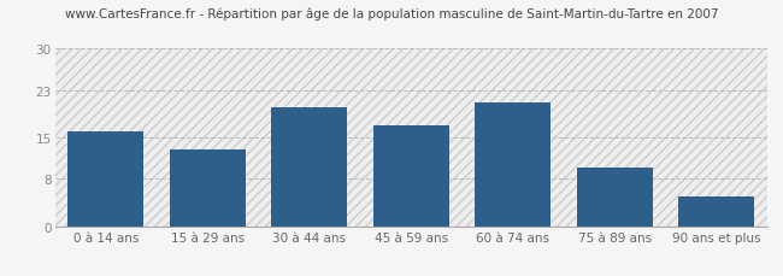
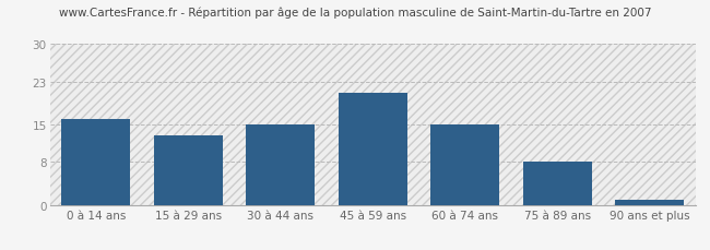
30 à 44 ans: 20 -> 15
45 à 59 ans: 17 -> 21
60 à 74 ans: 21 -> 15
75 à 89 ans: 10 -> 8
90 ans et plus: 5 -> 1
